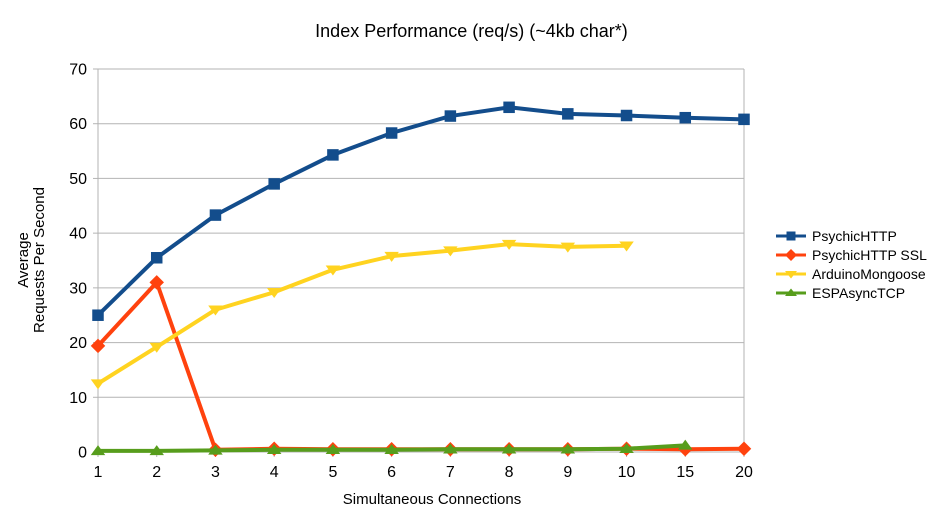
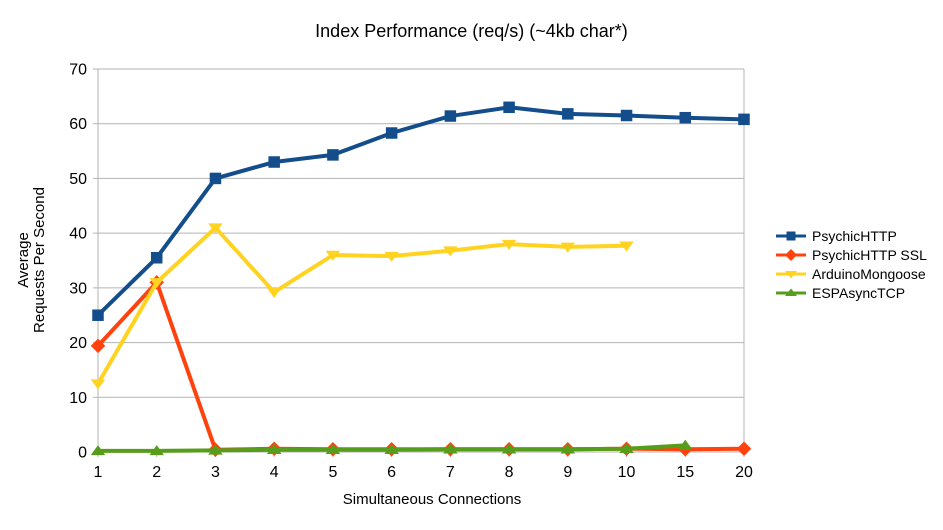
ArduinoMongoose/2: 19 -> 31
PsychicHTTP/3: 43 -> 50
ArduinoMongoose/3: 26 -> 41
PsychicHTTP/4: 49 -> 53
ArduinoMongoose/5: 33 -> 36
